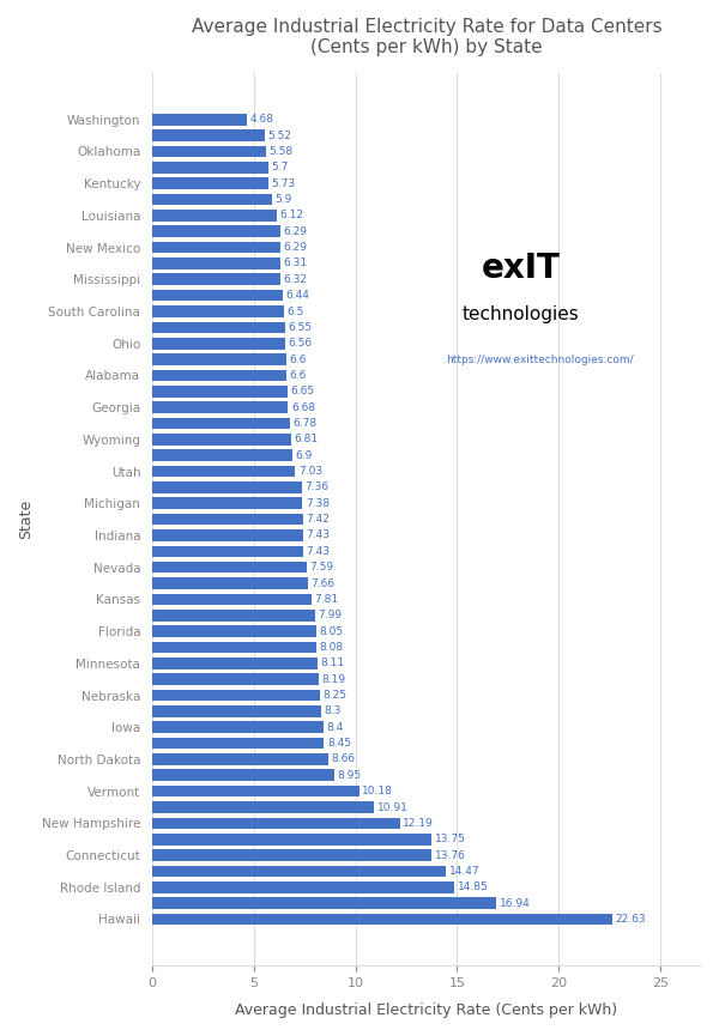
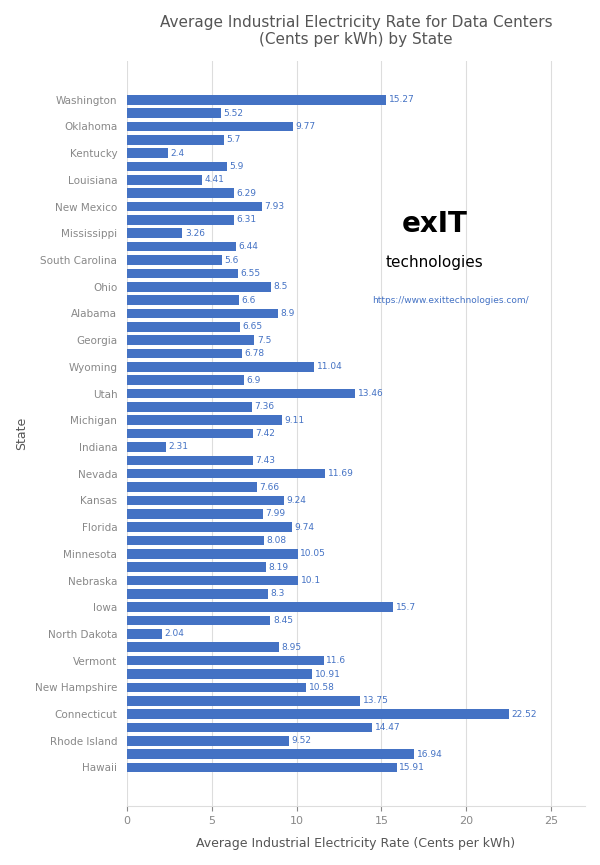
Washington: 4.68 -> 15.27
Oklahoma: 5.58 -> 9.77
Kentucky: 5.73 -> 2.4
Louisiana: 6.12 -> 4.41
New Mexico: 6.29 -> 7.93
Mississippi: 6.32 -> 3.26
South Carolina: 6.5 -> 5.6
Ohio: 6.56 -> 8.5
Alabama: 6.6 -> 8.9
Georgia: 6.68 -> 7.5
Wyoming: 6.81 -> 11.04
Utah: 7.03 -> 13.46
Michigan: 7.38 -> 9.11
Indiana: 7.43 -> 2.31
Nevada: 7.59 -> 11.69
Kansas: 7.81 -> 9.24
Florida: 8.05 -> 9.74
Minnesota: 8.11 -> 10.05
Nebraska: 8.25 -> 10.1
Iowa: 8.4 -> 15.7
North Dakota: 8.66 -> 2.04
Vermont: 10.18 -> 11.6
New Hampshire: 12.19 -> 10.58
Connecticut: 13.76 -> 22.52
Rhode Island: 14.85 -> 9.52
Hawaii: 22.63 -> 15.91
